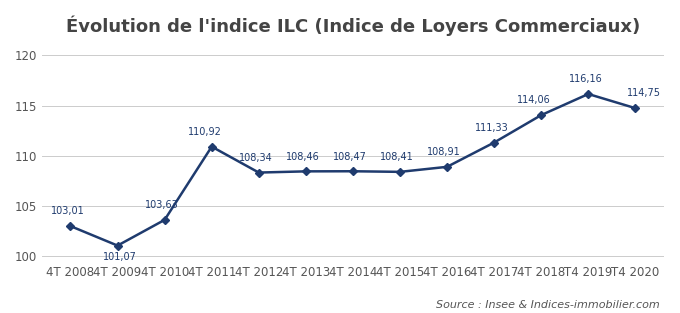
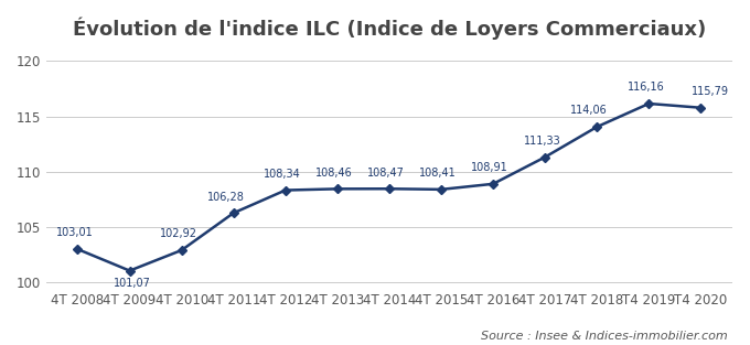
4T 2010: 103,63 -> 102,92
4T 2011: 110,92 -> 106,28
T4 2020: 114,75 -> 115,79
